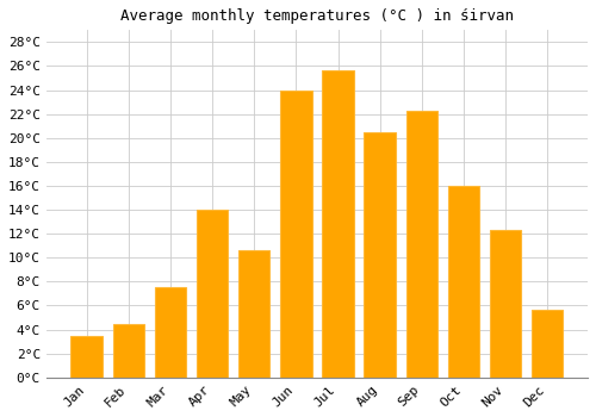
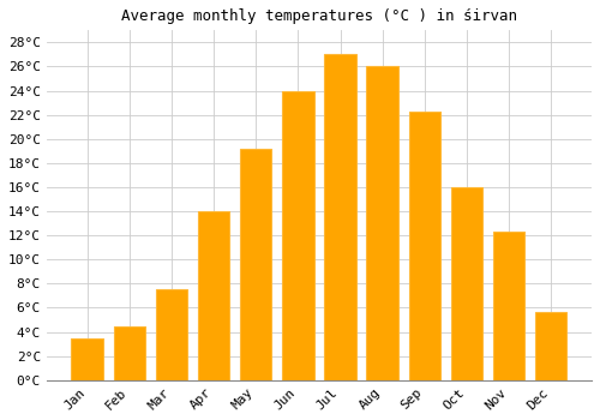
May: 10.6°C -> 19.2°C
Jul: 25.6°C -> 27.0°C
Aug: 20.5°C -> 26.0°C
